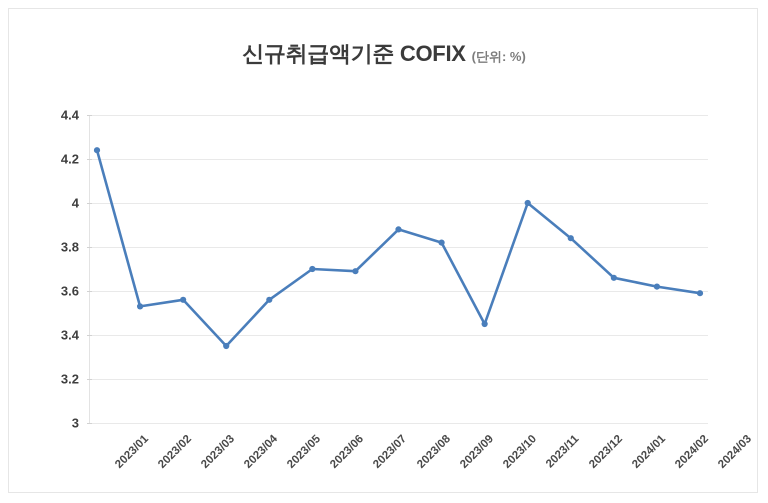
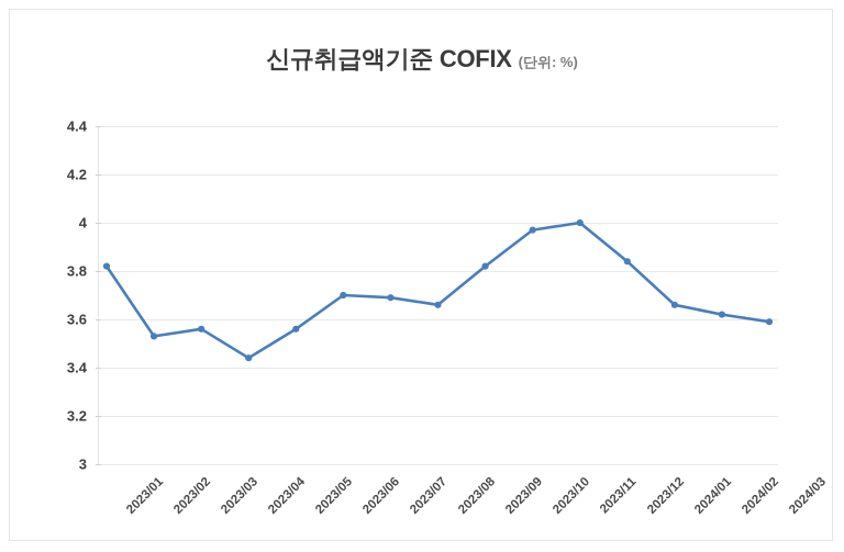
2023/01: 4.24 -> 3.82
2023/04: 3.35 -> 3.44
2023/08: 3.88 -> 3.66
2023/10: 3.45 -> 3.97
